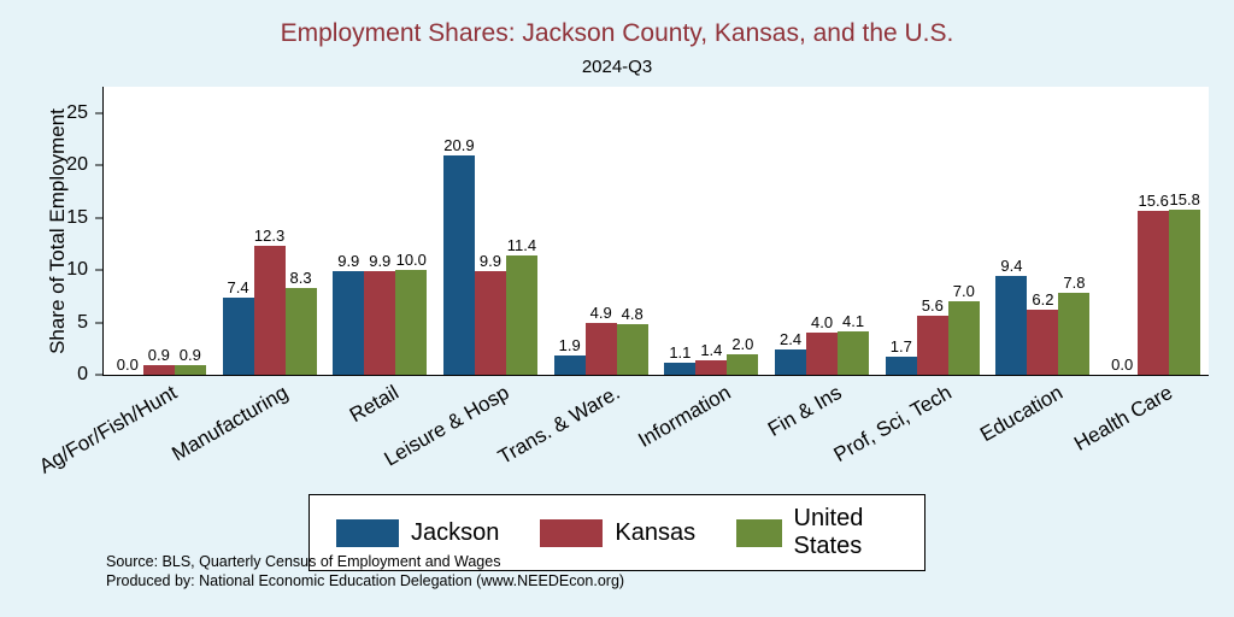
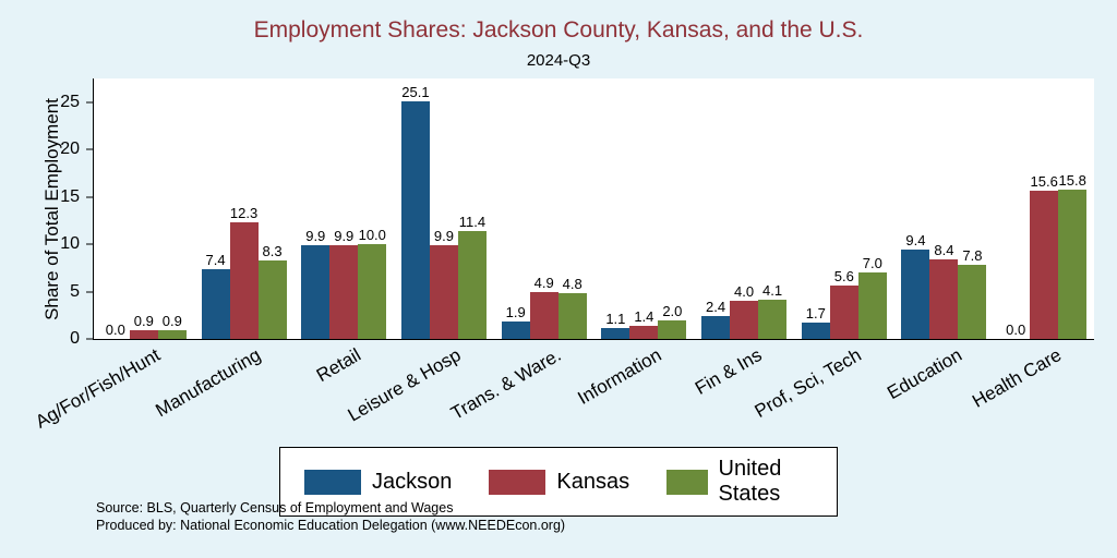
Jackson/Leisure & Hosp: 20.9 -> 25.1
Kansas/Education: 6.2 -> 8.4
